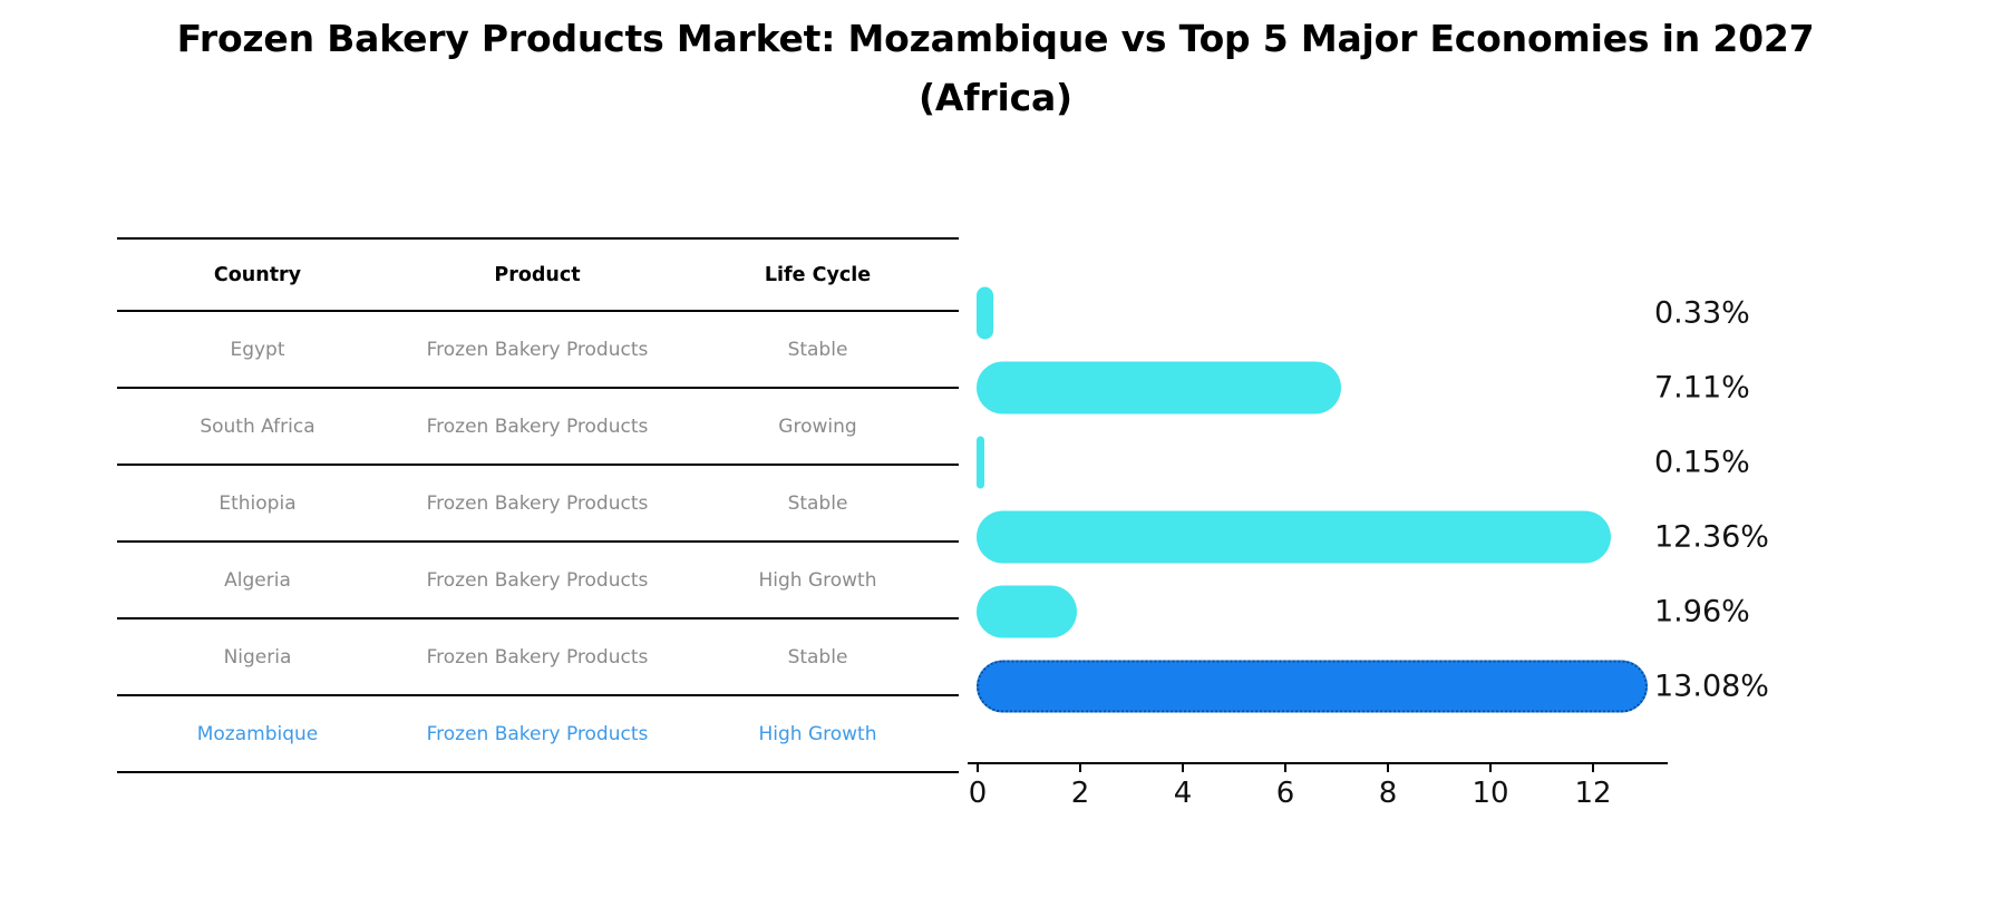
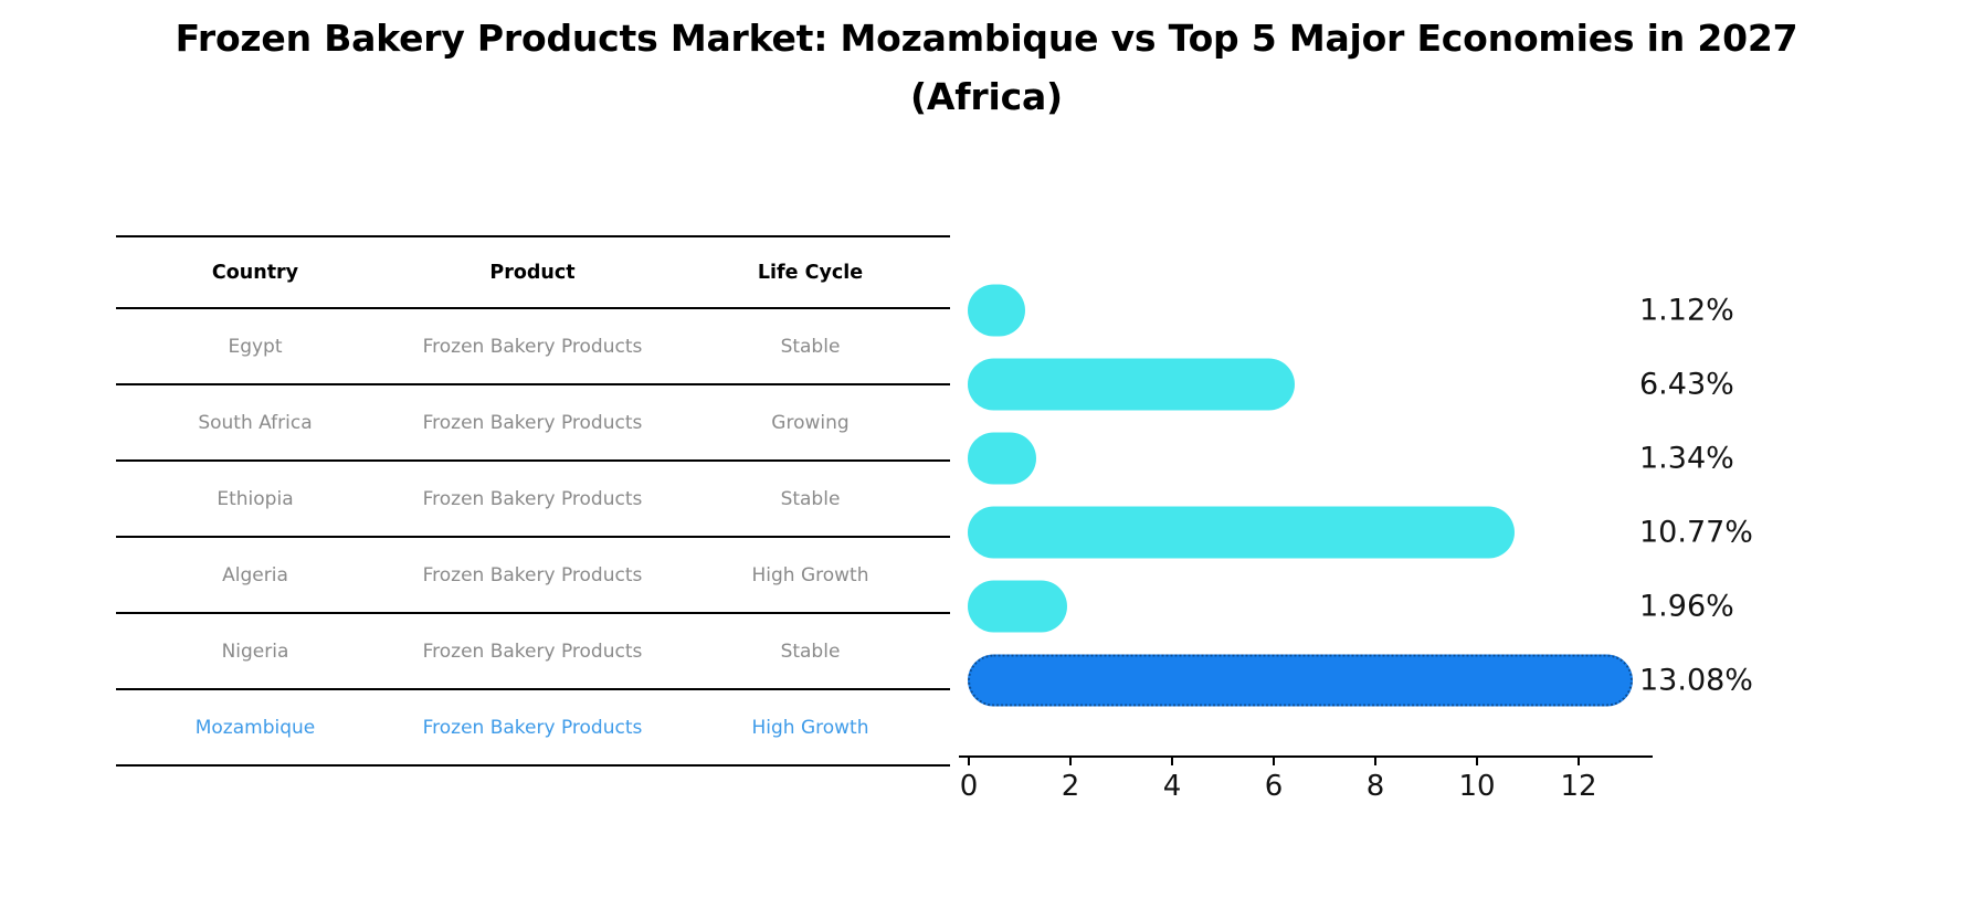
Egypt: 0.33% -> 1.12%
South Africa: 7.11% -> 6.43%
Ethiopia: 0.15% -> 1.34%
Algeria: 12.36% -> 10.77%
